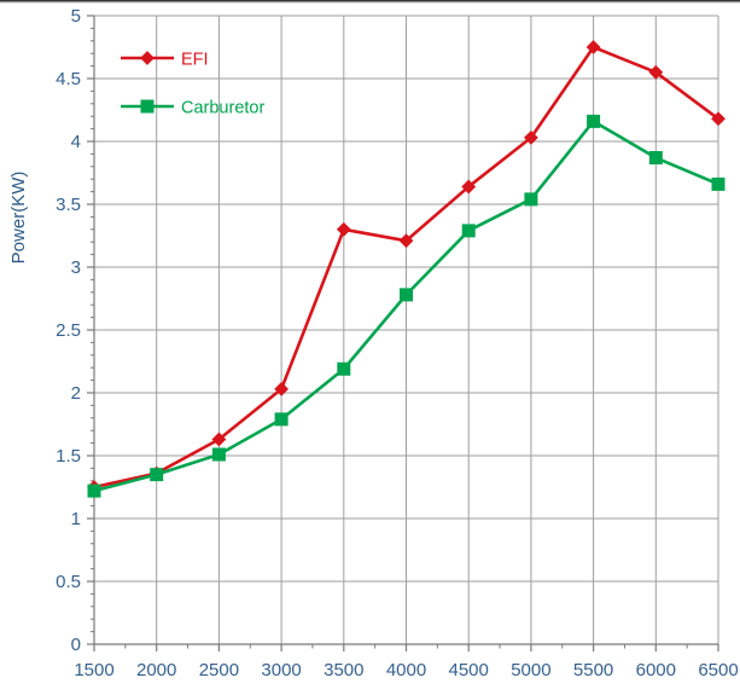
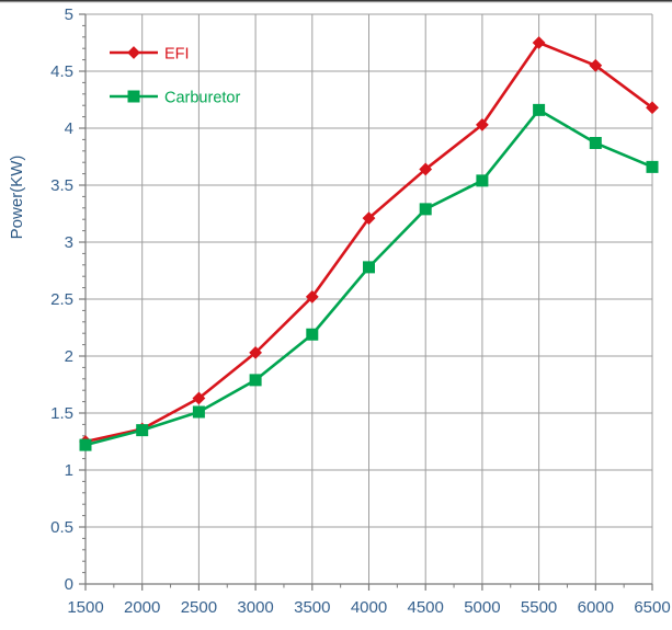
EFI/3500: 3.30 -> 2.52
